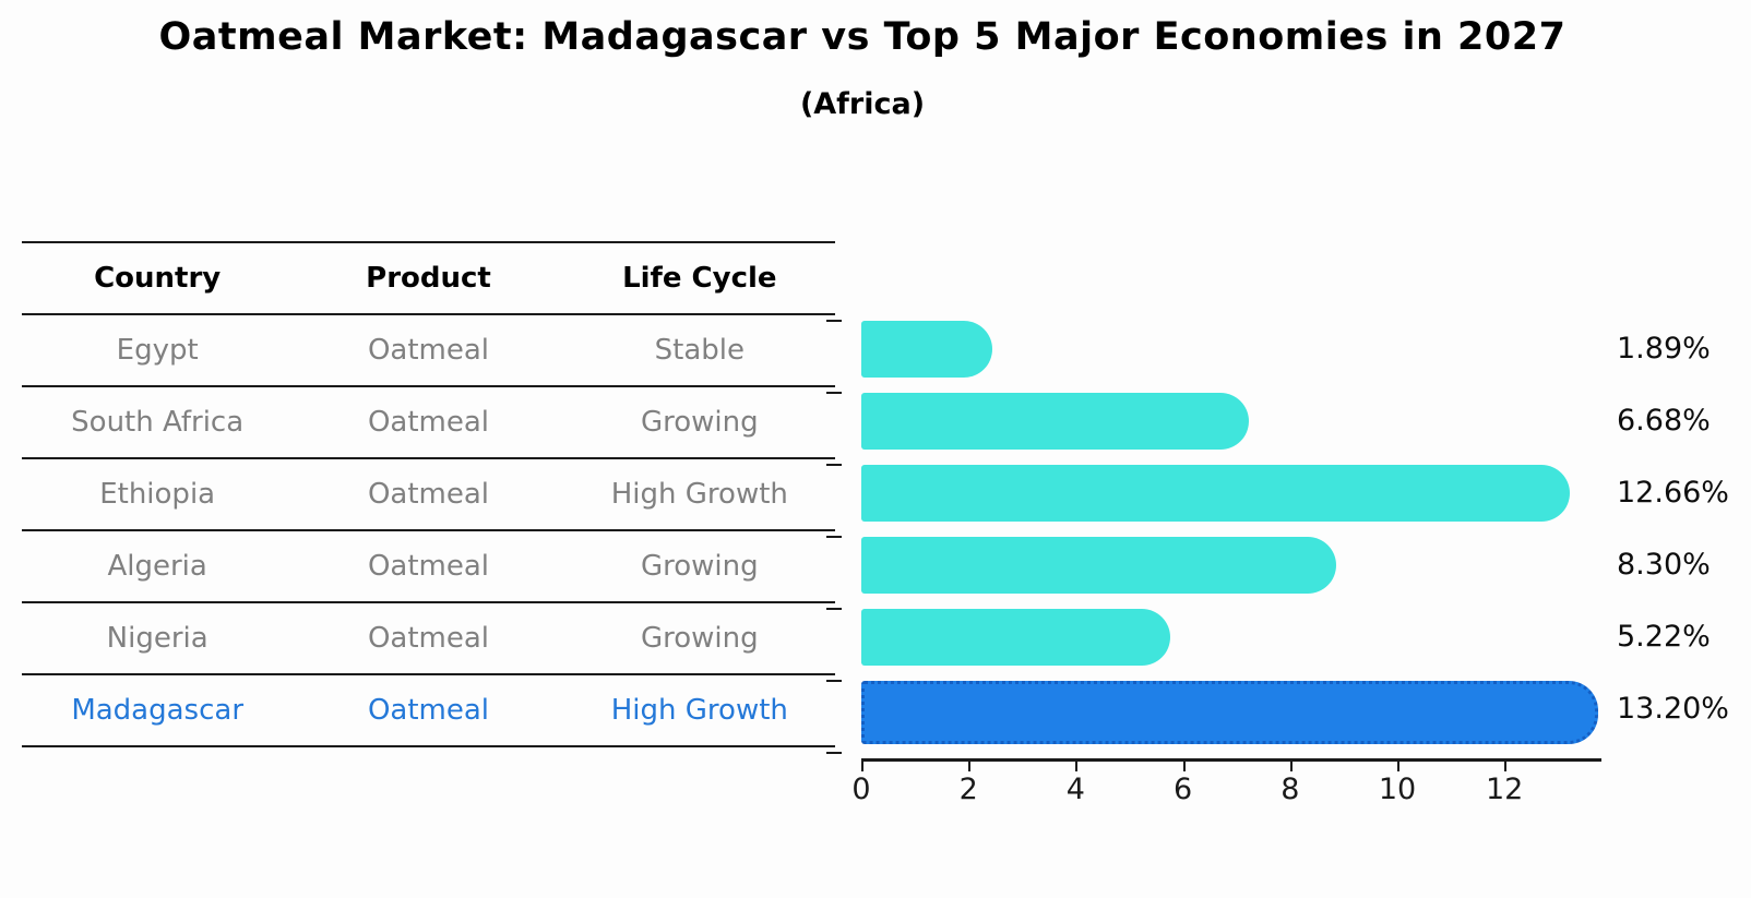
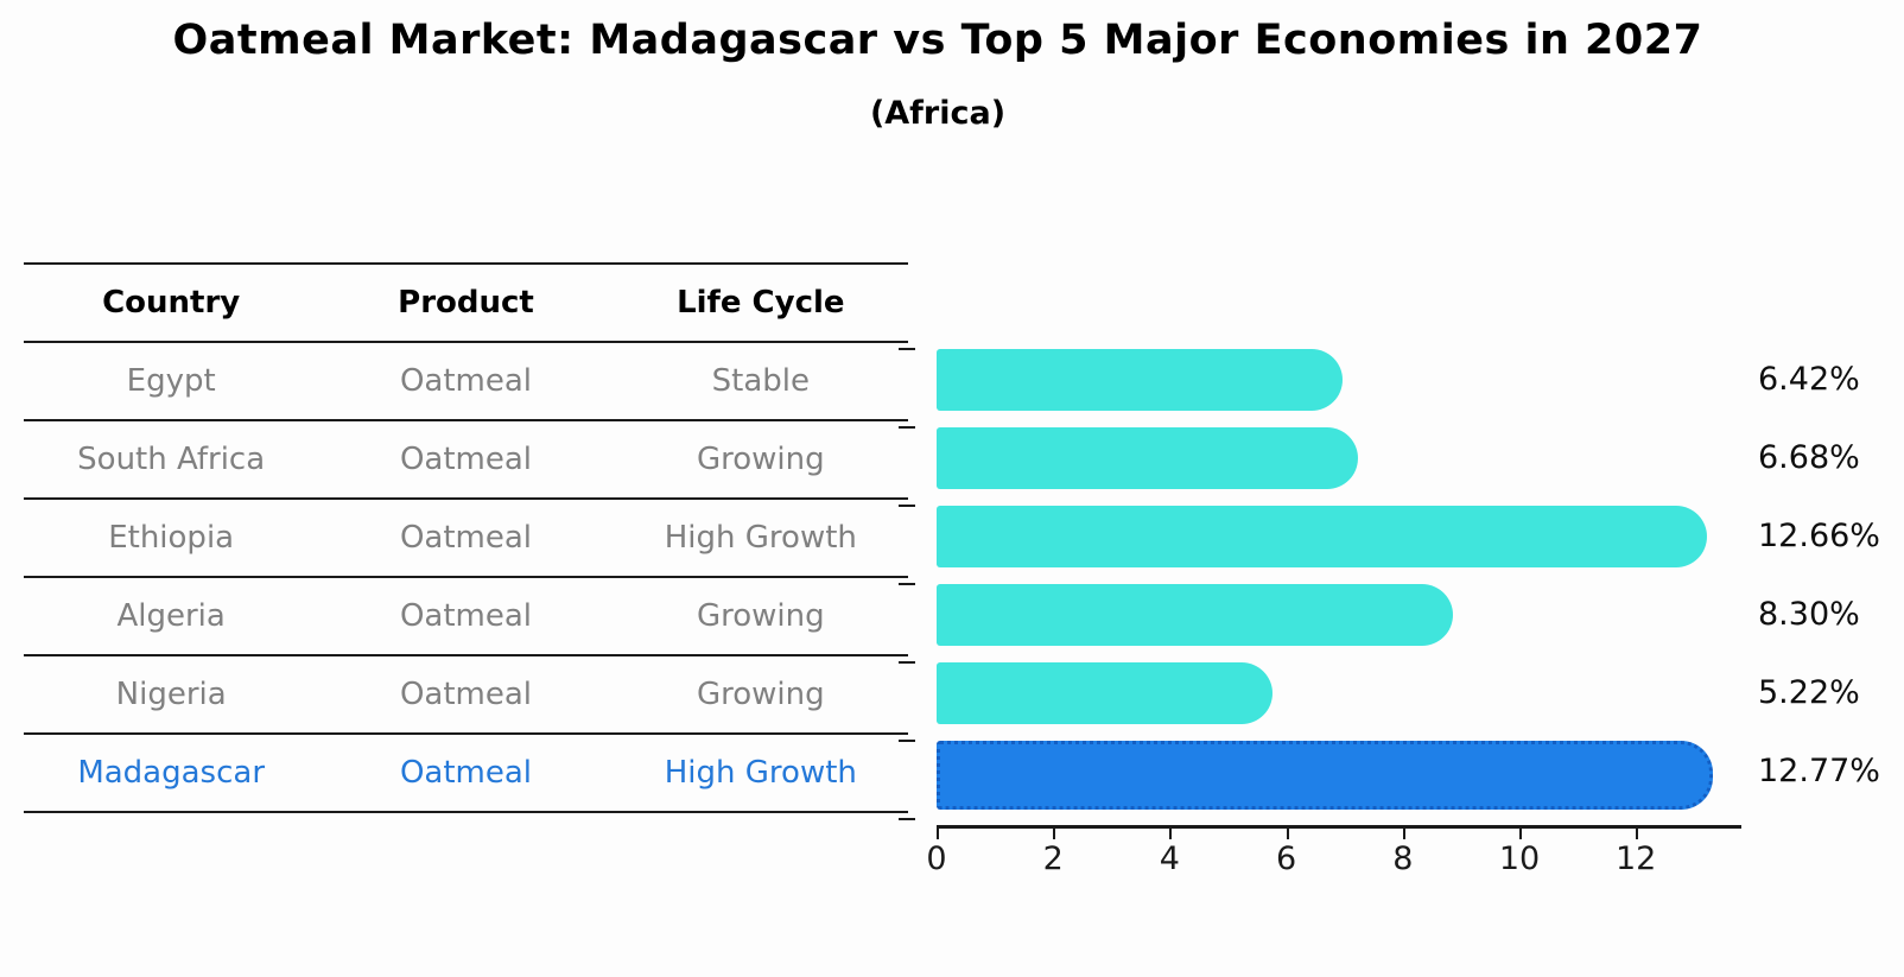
Egypt: 1.89% -> 6.42%
Madagascar: 13.20% -> 12.77%
